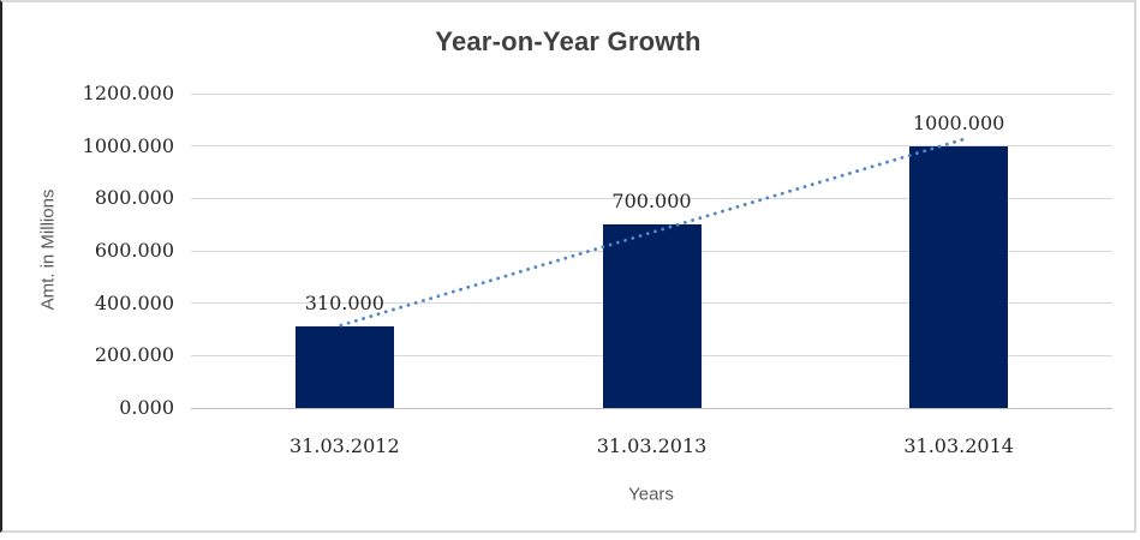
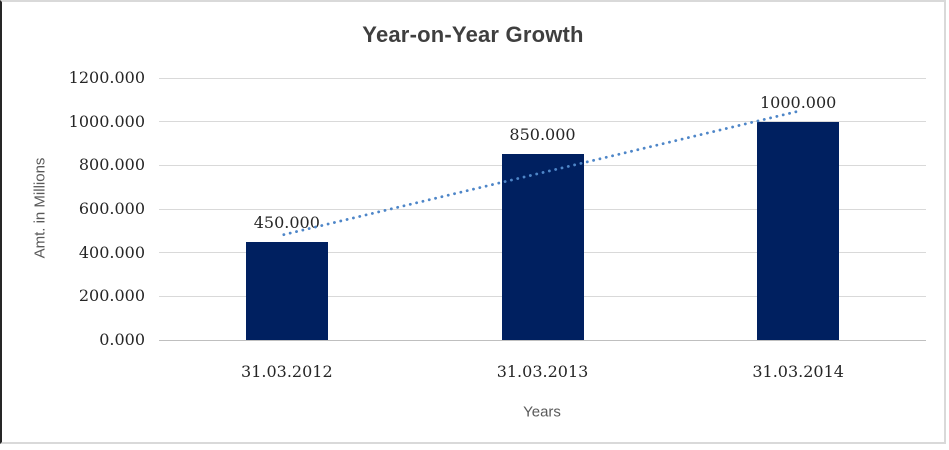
31.03.2012: 310.000 -> 450.000
31.03.2013: 700.000 -> 850.000
